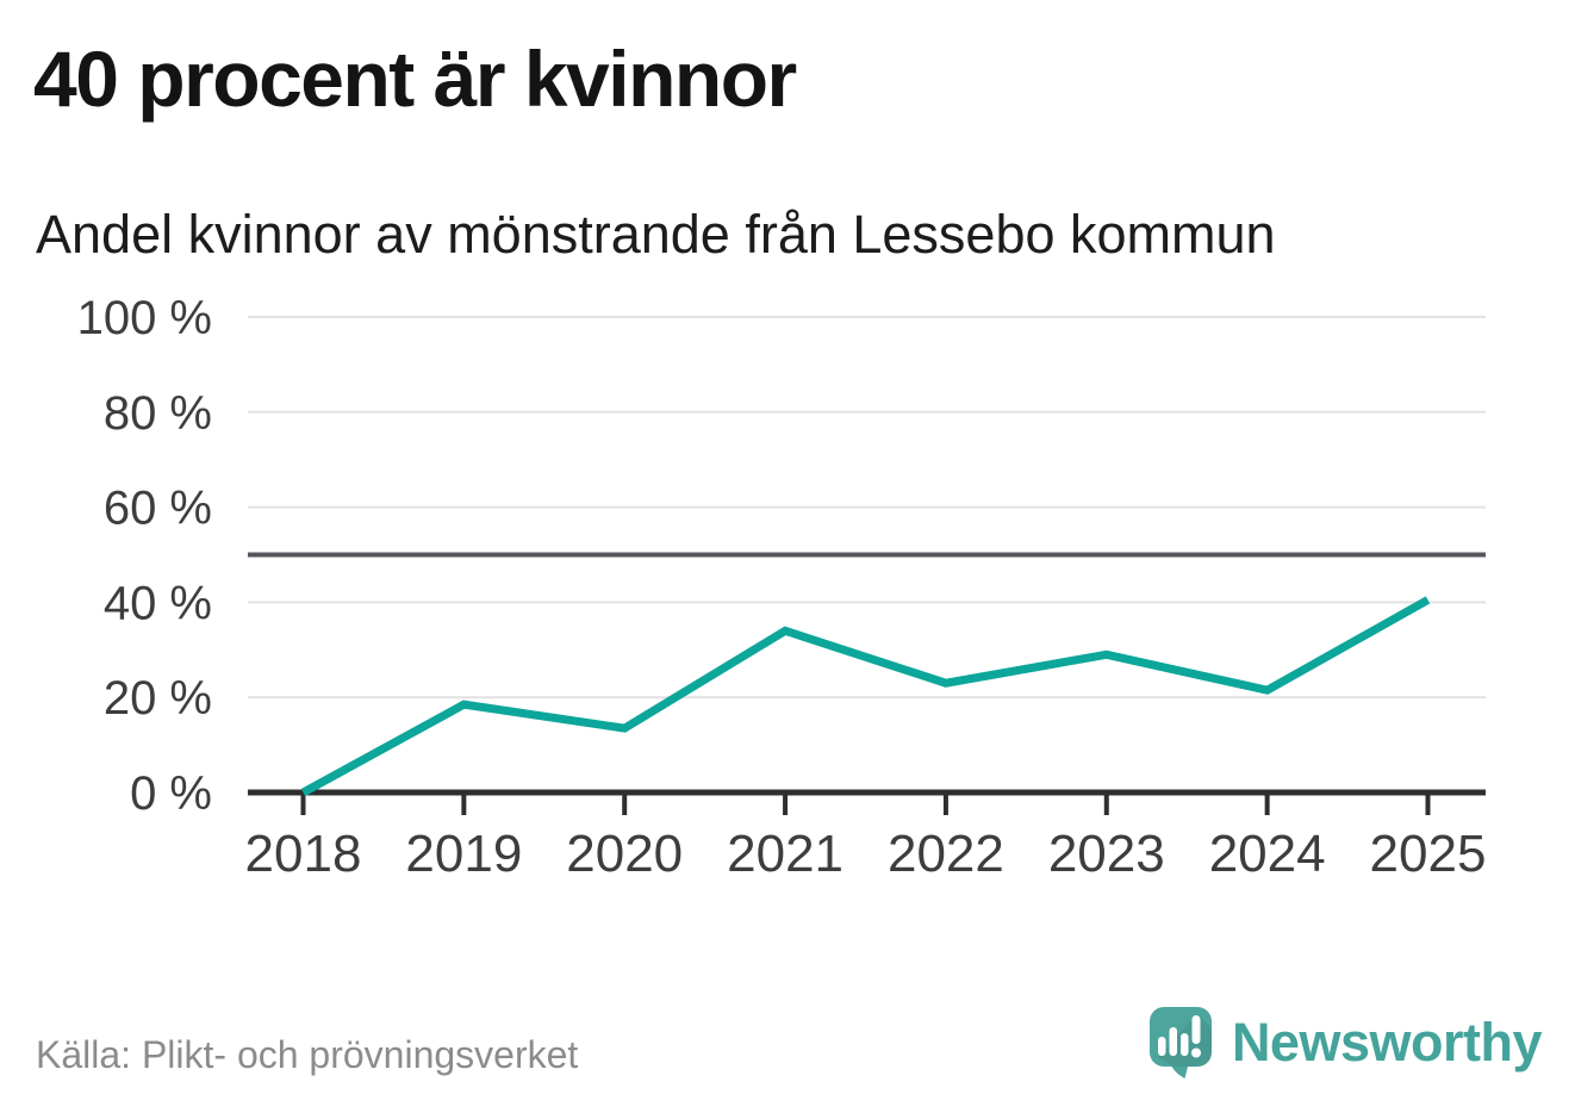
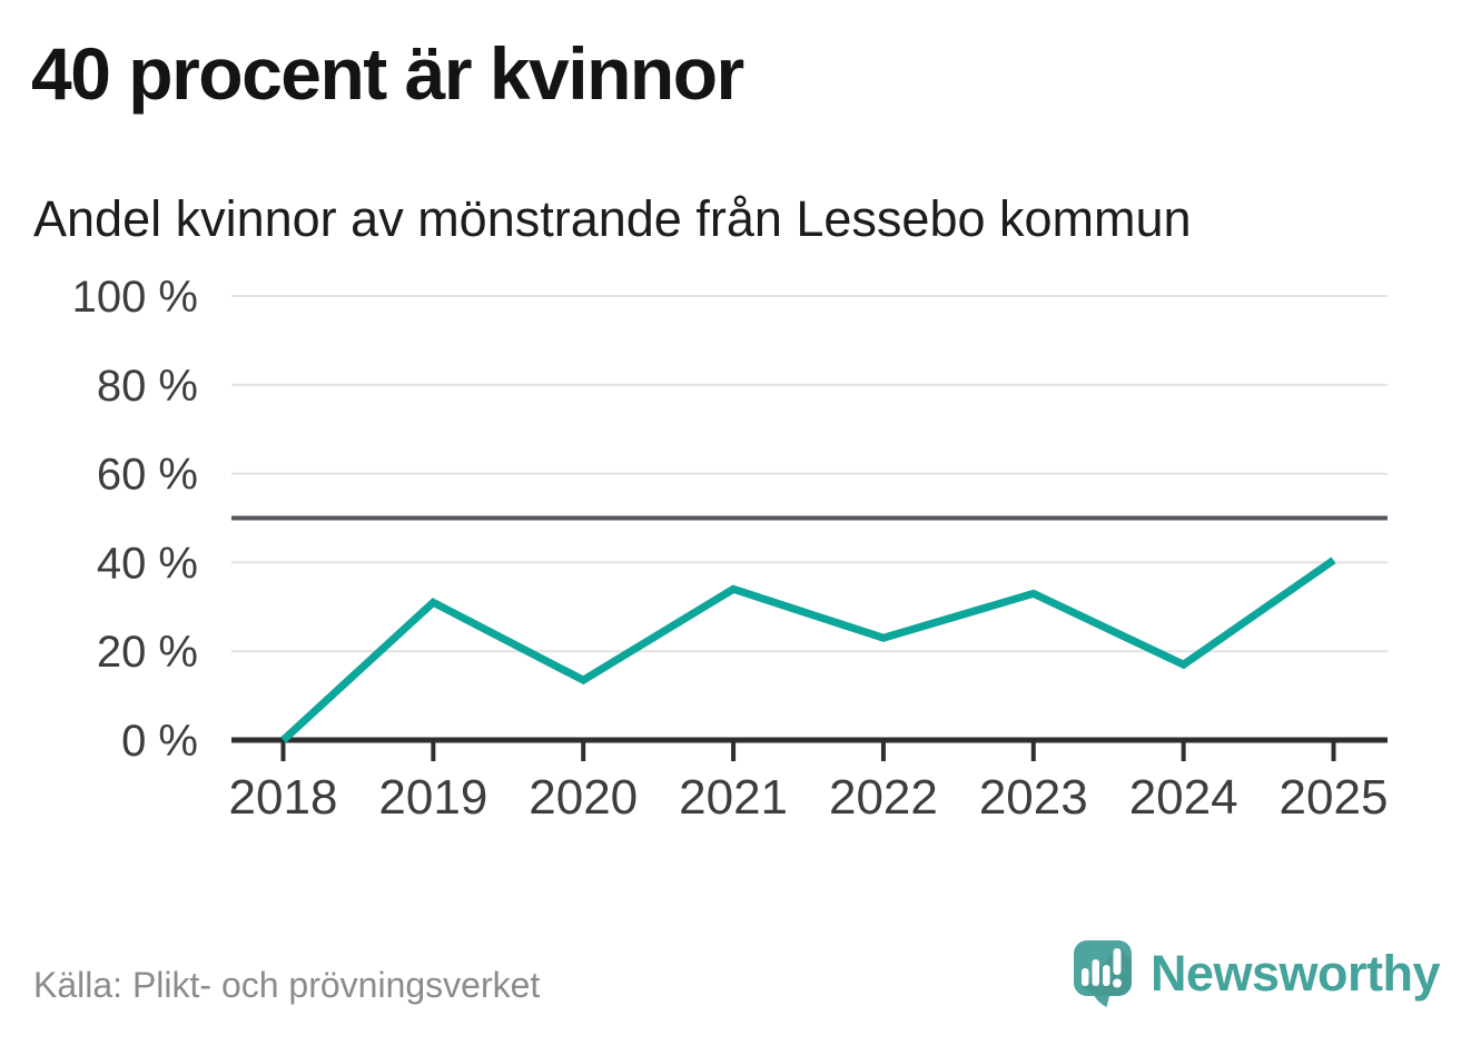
2019: 18% -> 31%
2023: 29% -> 33%
2024: 22% -> 17%
